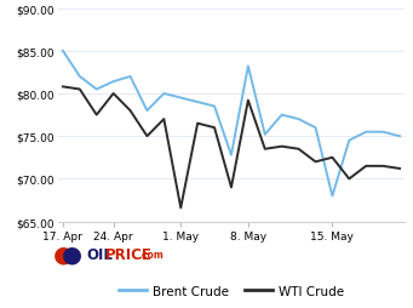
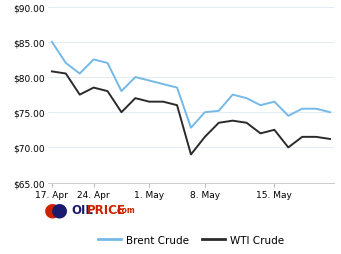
Brent Crude/24. Apr: $81.4 -> $82.5
WTI Crude/24. Apr: $80.0 -> $78.5
WTI Crude/1. May: $66.6 -> $76.5
Brent Crude/8. May: $83.2 -> $75.0
WTI Crude/8. May: $79.2 -> $71.5
Brent Crude/15. May: $68.0 -> $76.5
